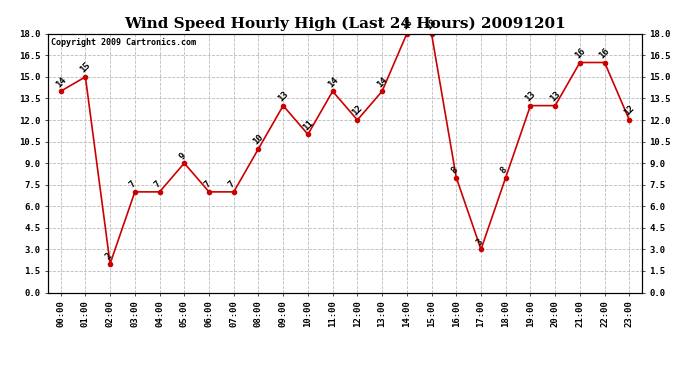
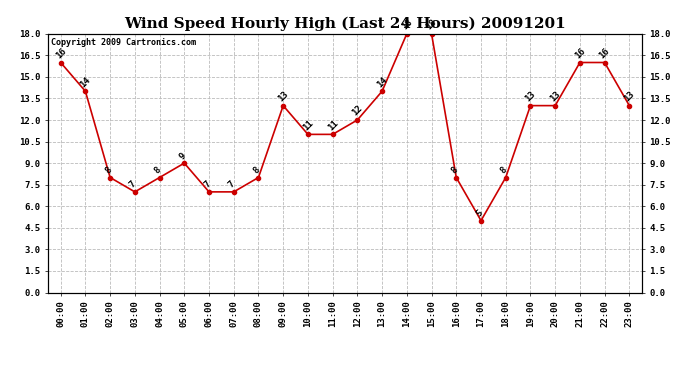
00:00: 14 -> 16
01:00: 15 -> 14
02:00: 2 -> 8
04:00: 7 -> 8
08:00: 10 -> 8
11:00: 14 -> 11
17:00: 3 -> 5
23:00: 12 -> 13
